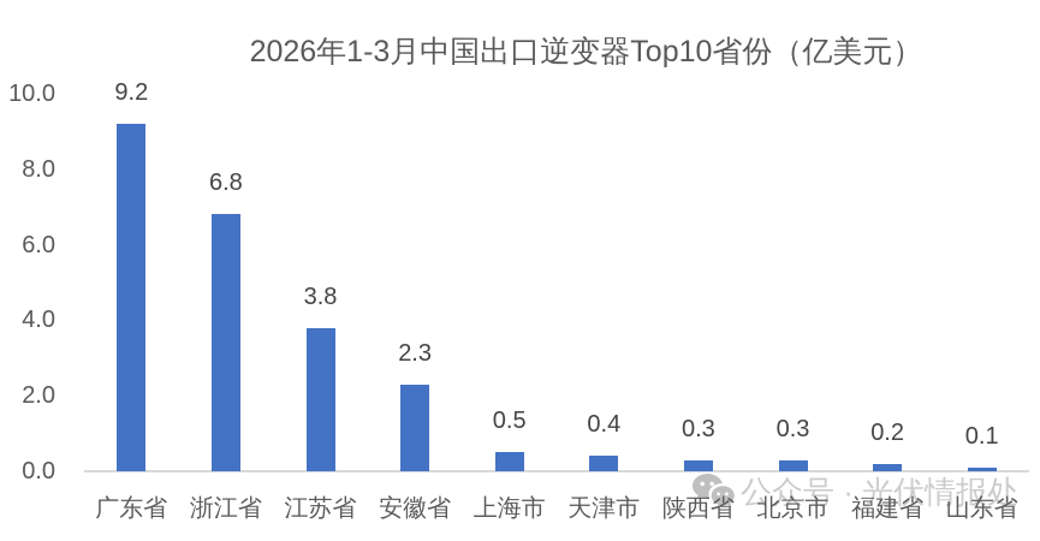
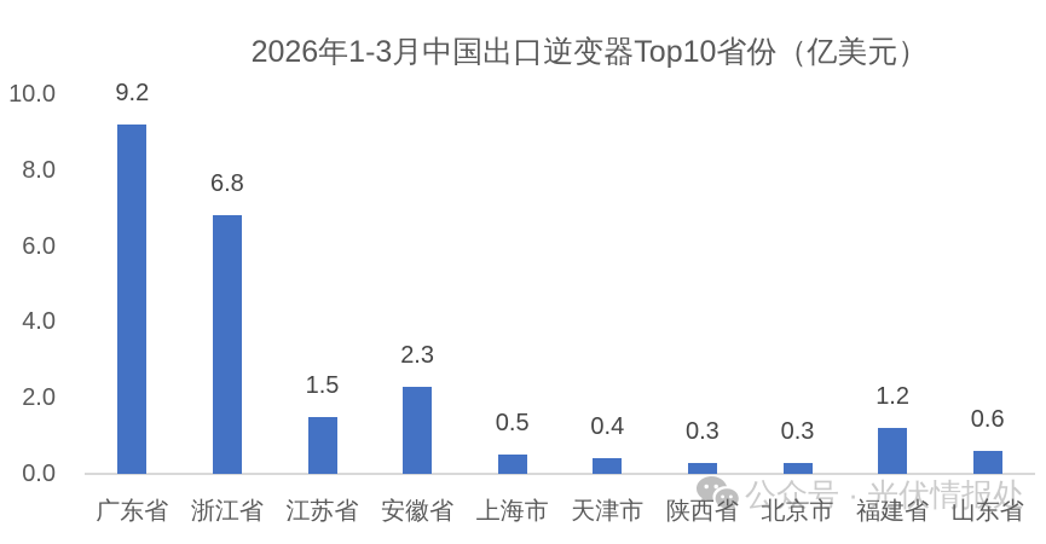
江苏省: 3.8 -> 1.5
福建省: 0.2 -> 1.2
山东省: 0.1 -> 0.6
